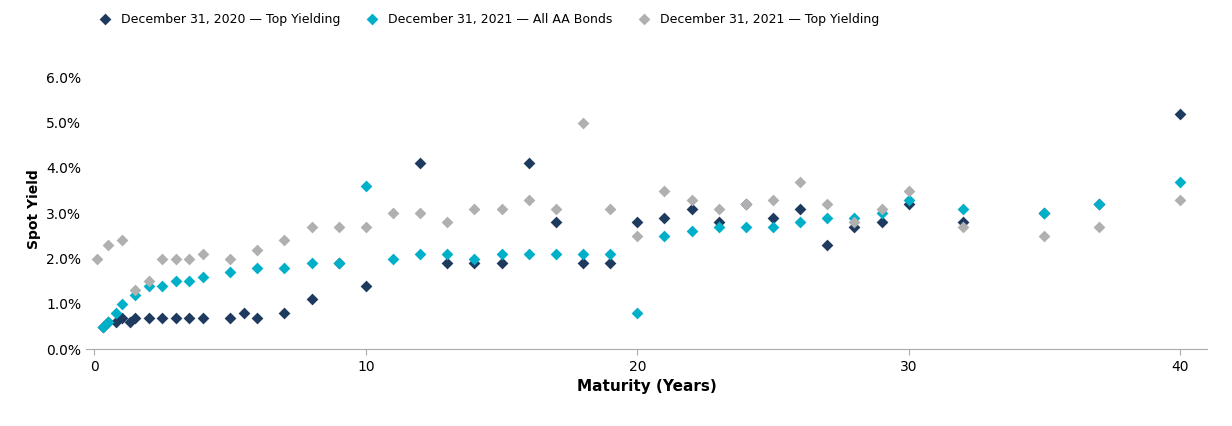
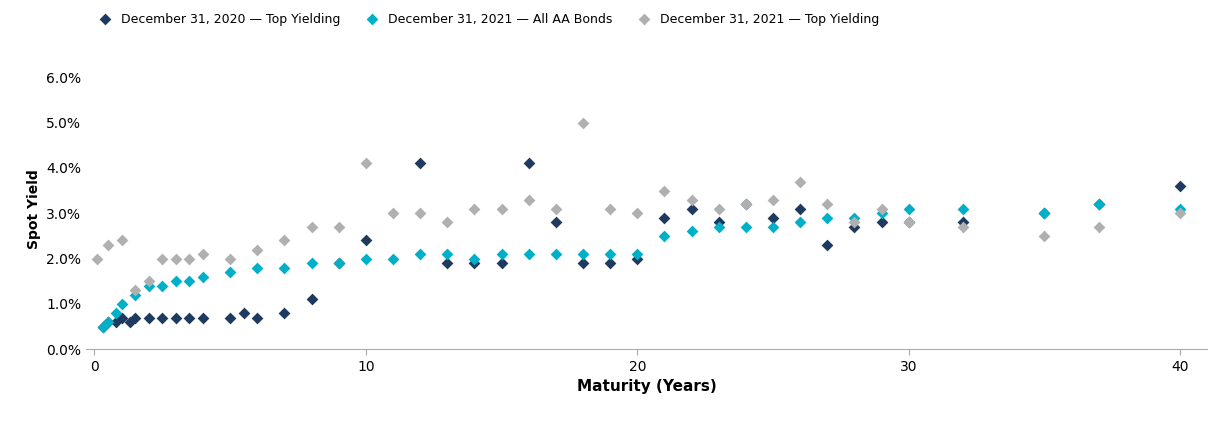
December 31, 2020 — Top Yielding/10: 1.4% -> 2.4%
December 31, 2021 — All AA Bonds/10: 3.6% -> 2.0%
December 31, 2021 — Top Yielding/10: 2.7% -> 4.1%
December 31, 2020 — Top Yielding/20: 2.8% -> 2.0%
December 31, 2021 — All AA Bonds/20: 0.8% -> 2.1%
December 31, 2021 — Top Yielding/20: 2.5% -> 3.0%
December 31, 2020 — Top Yielding/30: 3.2% -> 2.8%
December 31, 2021 — All AA Bonds/30: 3.3% -> 3.1%
December 31, 2021 — Top Yielding/30: 3.5% -> 2.8%
December 31, 2020 — Top Yielding/40: 5.2% -> 3.6%
December 31, 2021 — All AA Bonds/40: 3.7% -> 3.1%
December 31, 2021 — Top Yielding/40: 3.3% -> 3.0%
